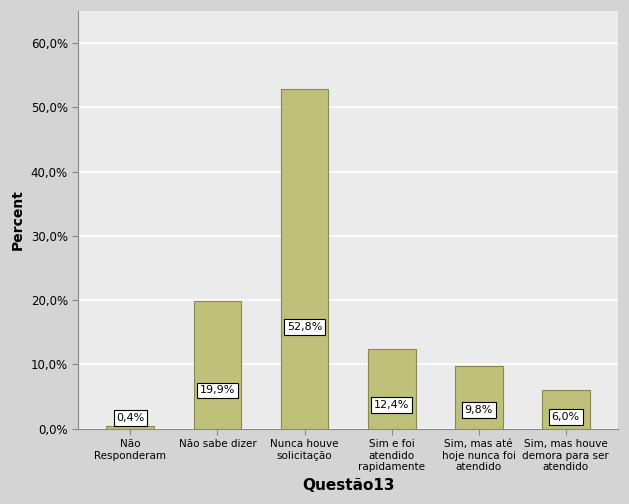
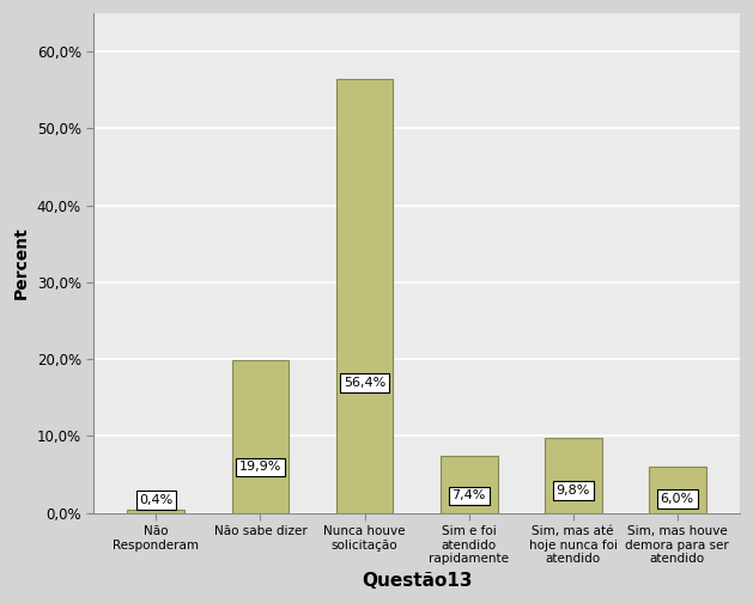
Nunca houve solicitação: 52,8% -> 56,4%
Sim e foi atendido rapidamente: 12,4% -> 7,4%
